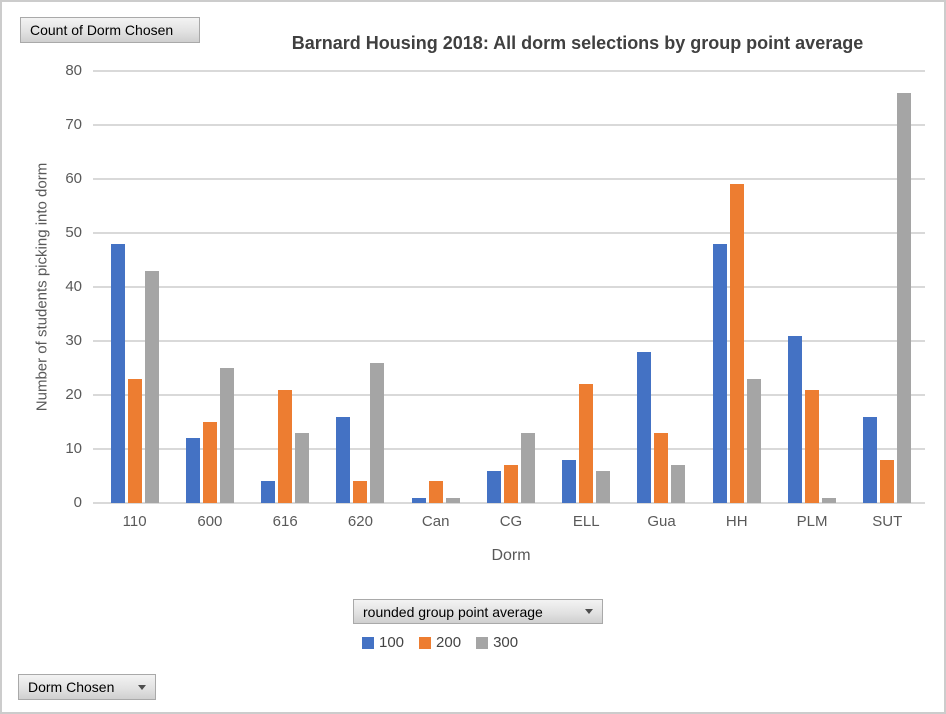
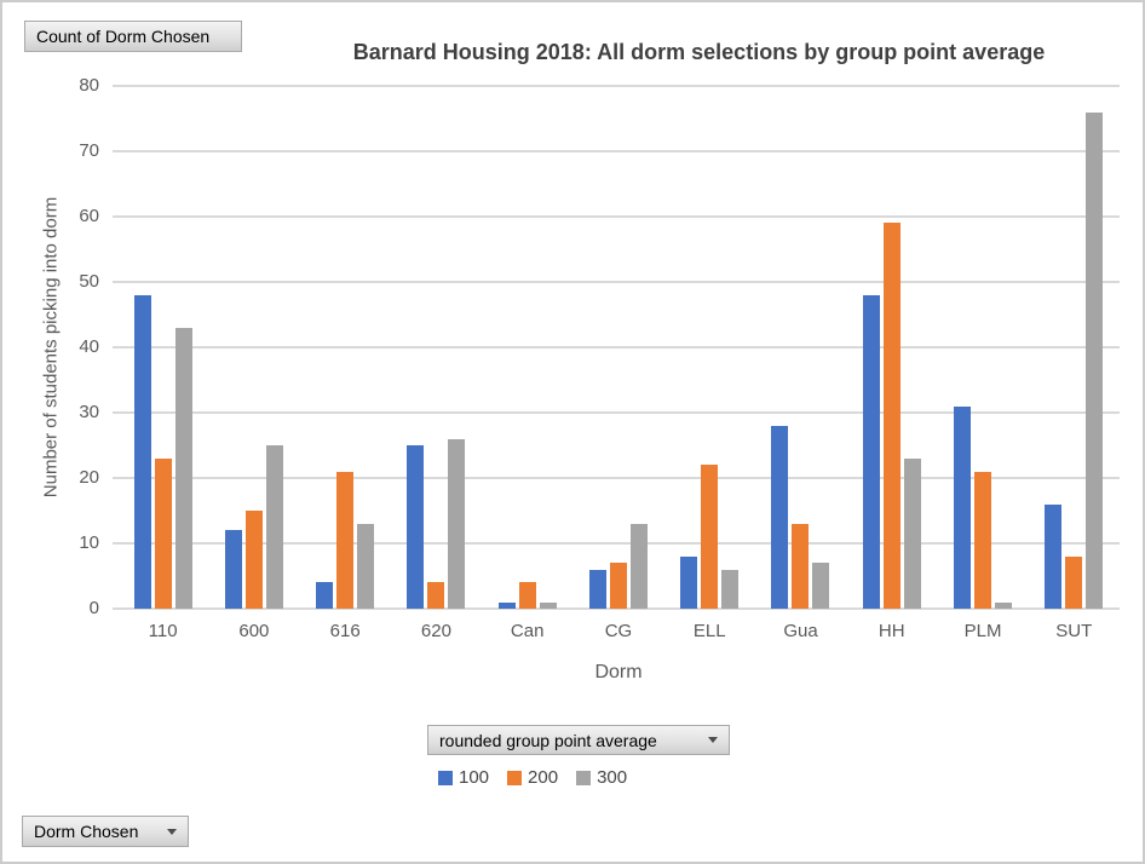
100/620: 16 -> 25
